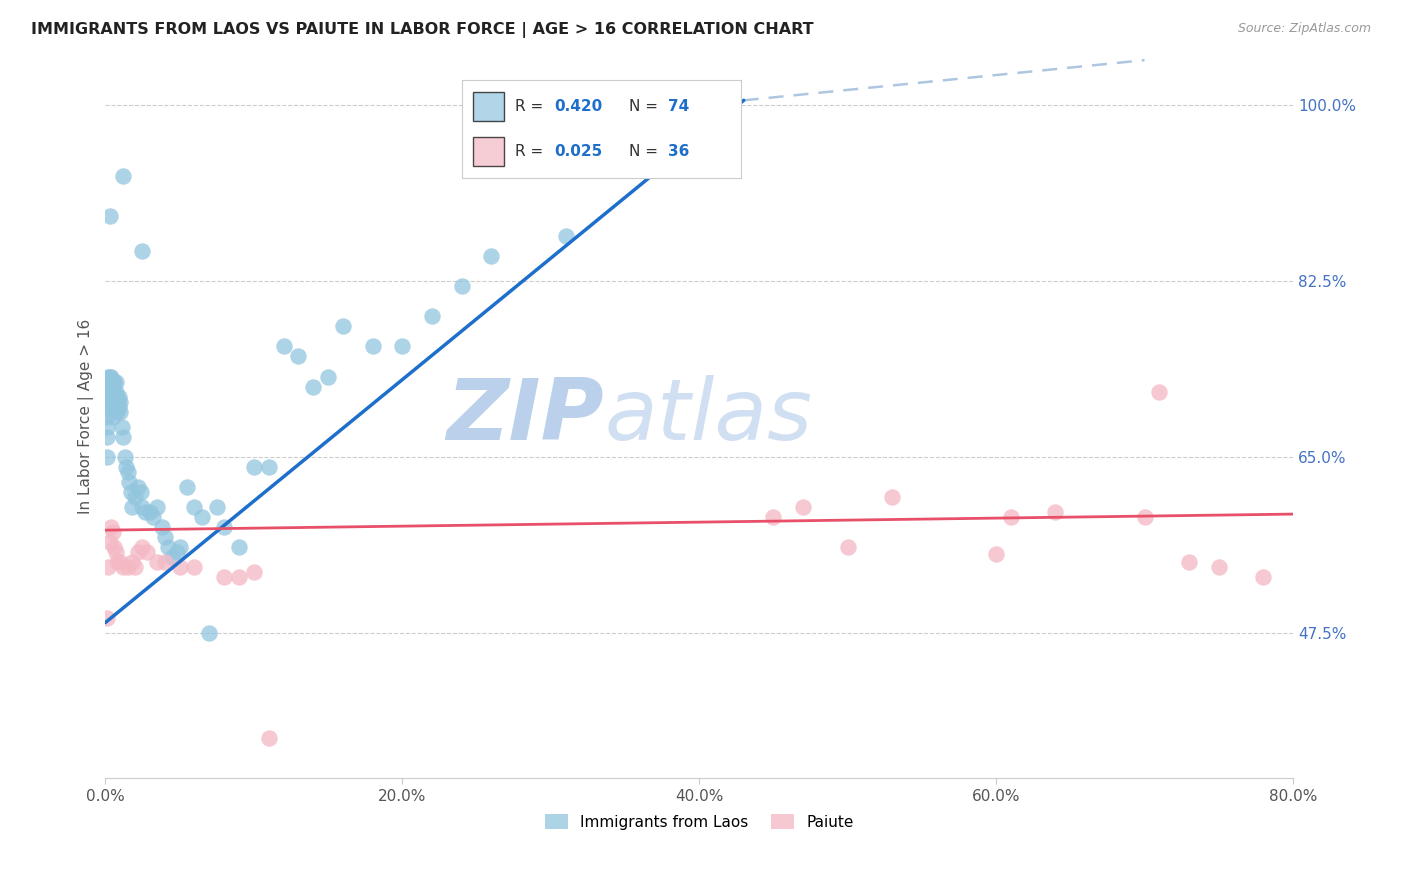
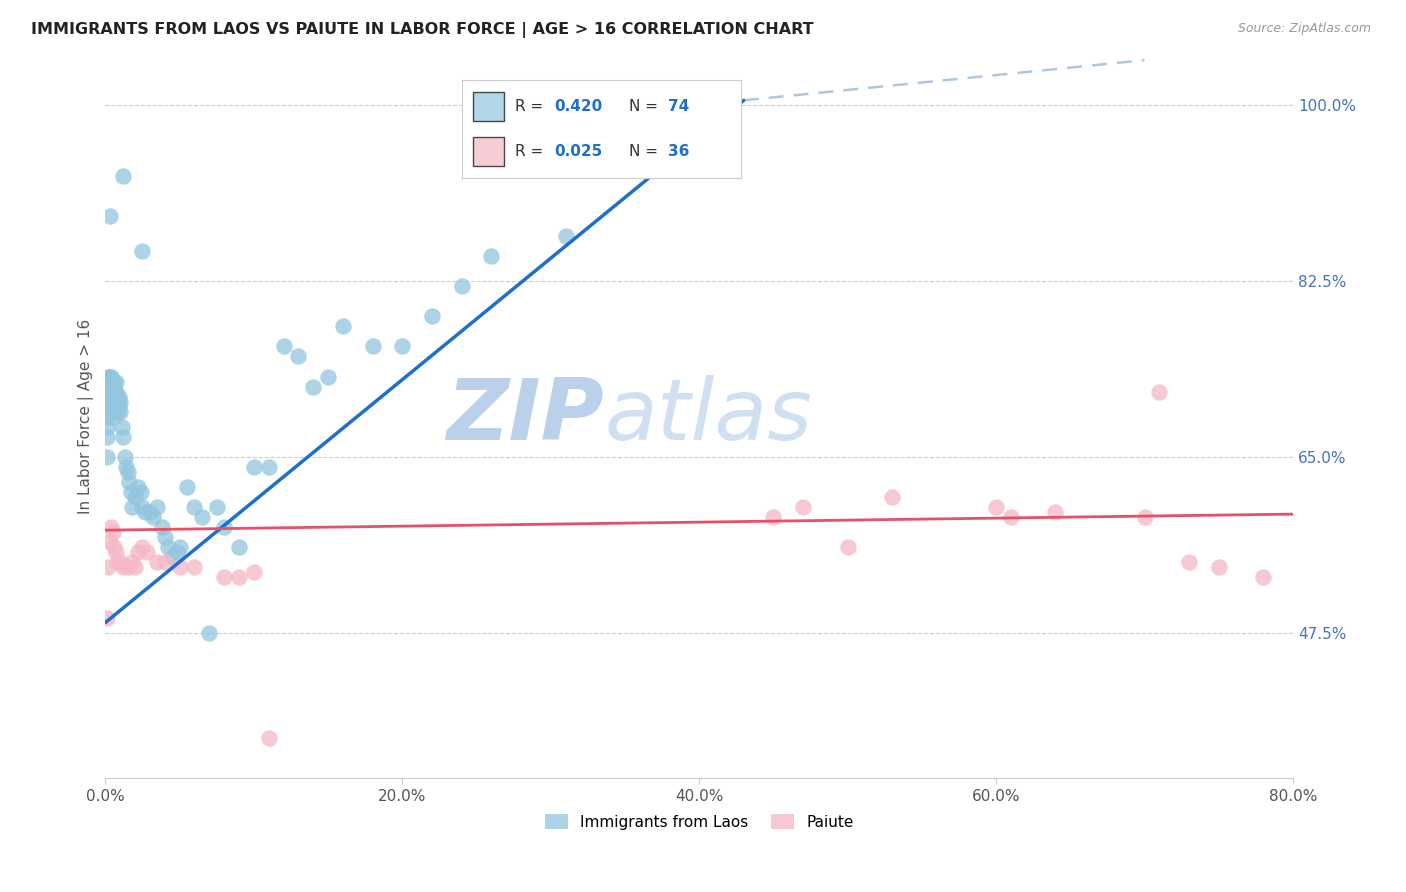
Paiute/60.0%: 55.3% -> 60.0%
